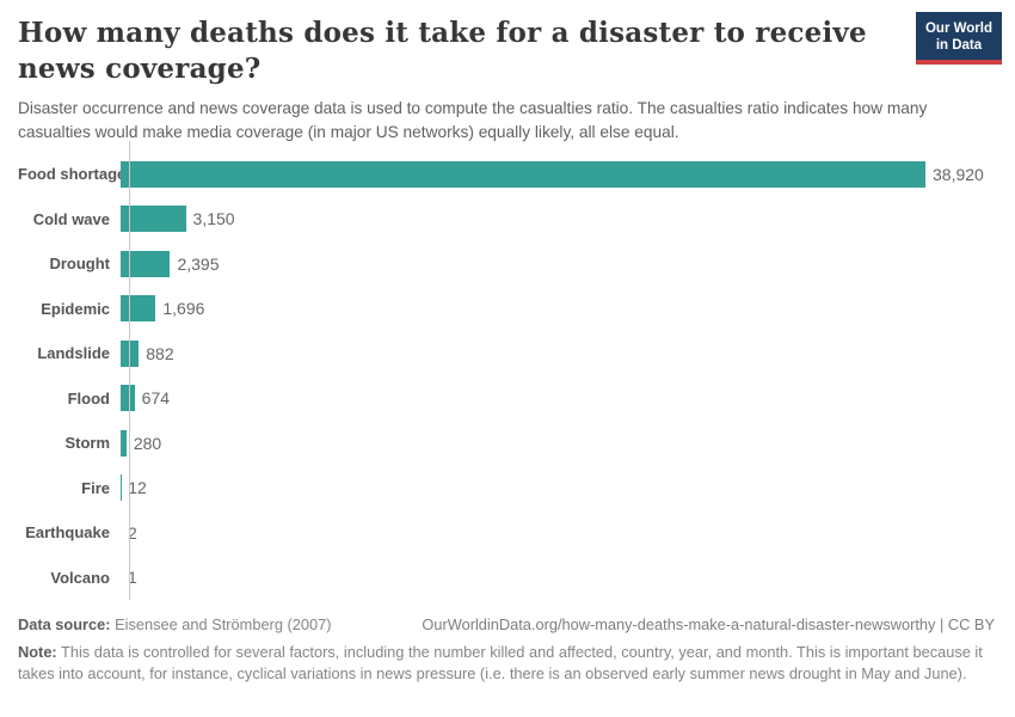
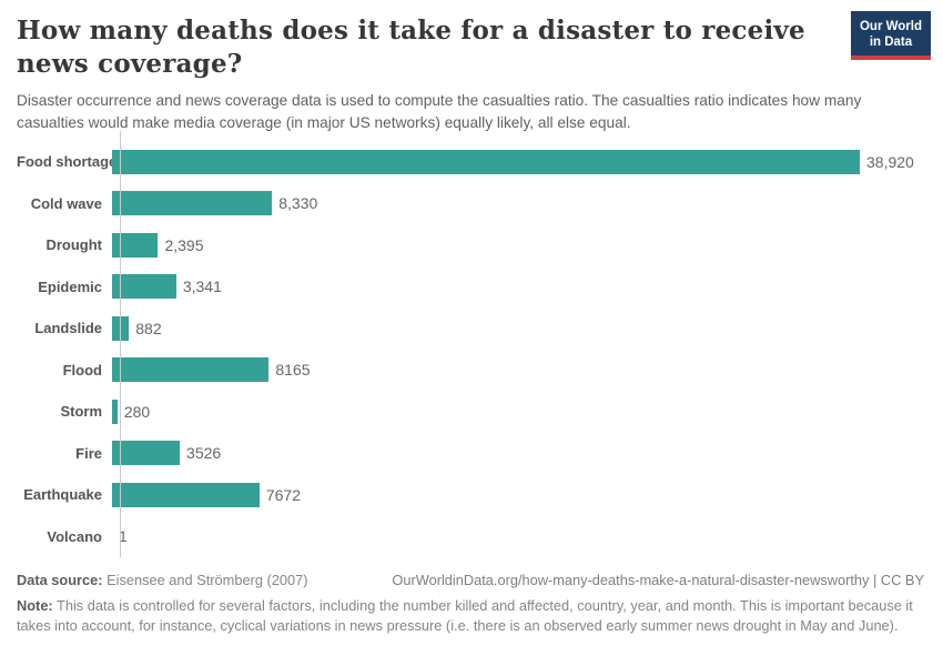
Cold wave: 3,150 -> 8,330
Epidemic: 1,696 -> 3,341
Flood: 674 -> 8165
Fire: 12 -> 3526
Earthquake: 2 -> 7672
